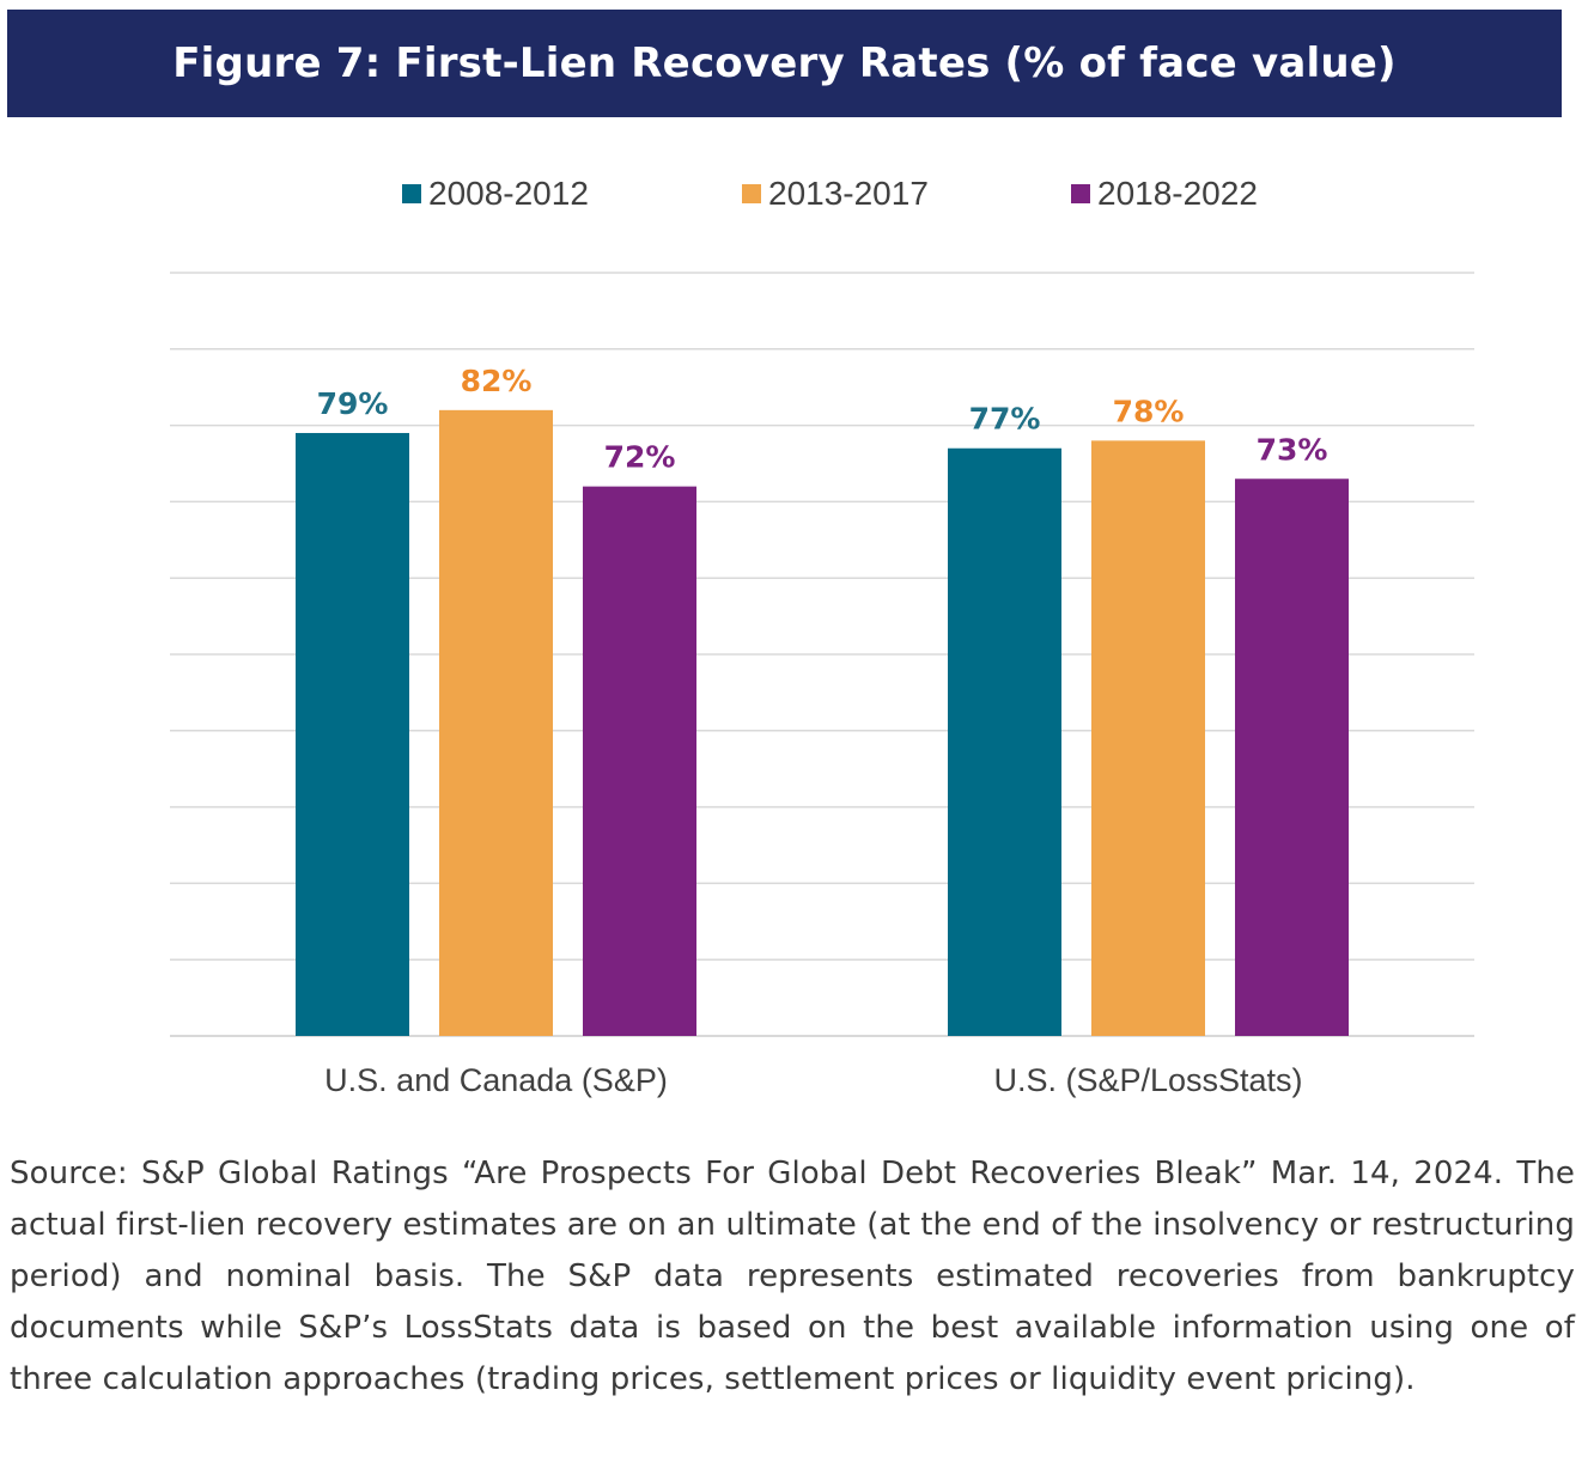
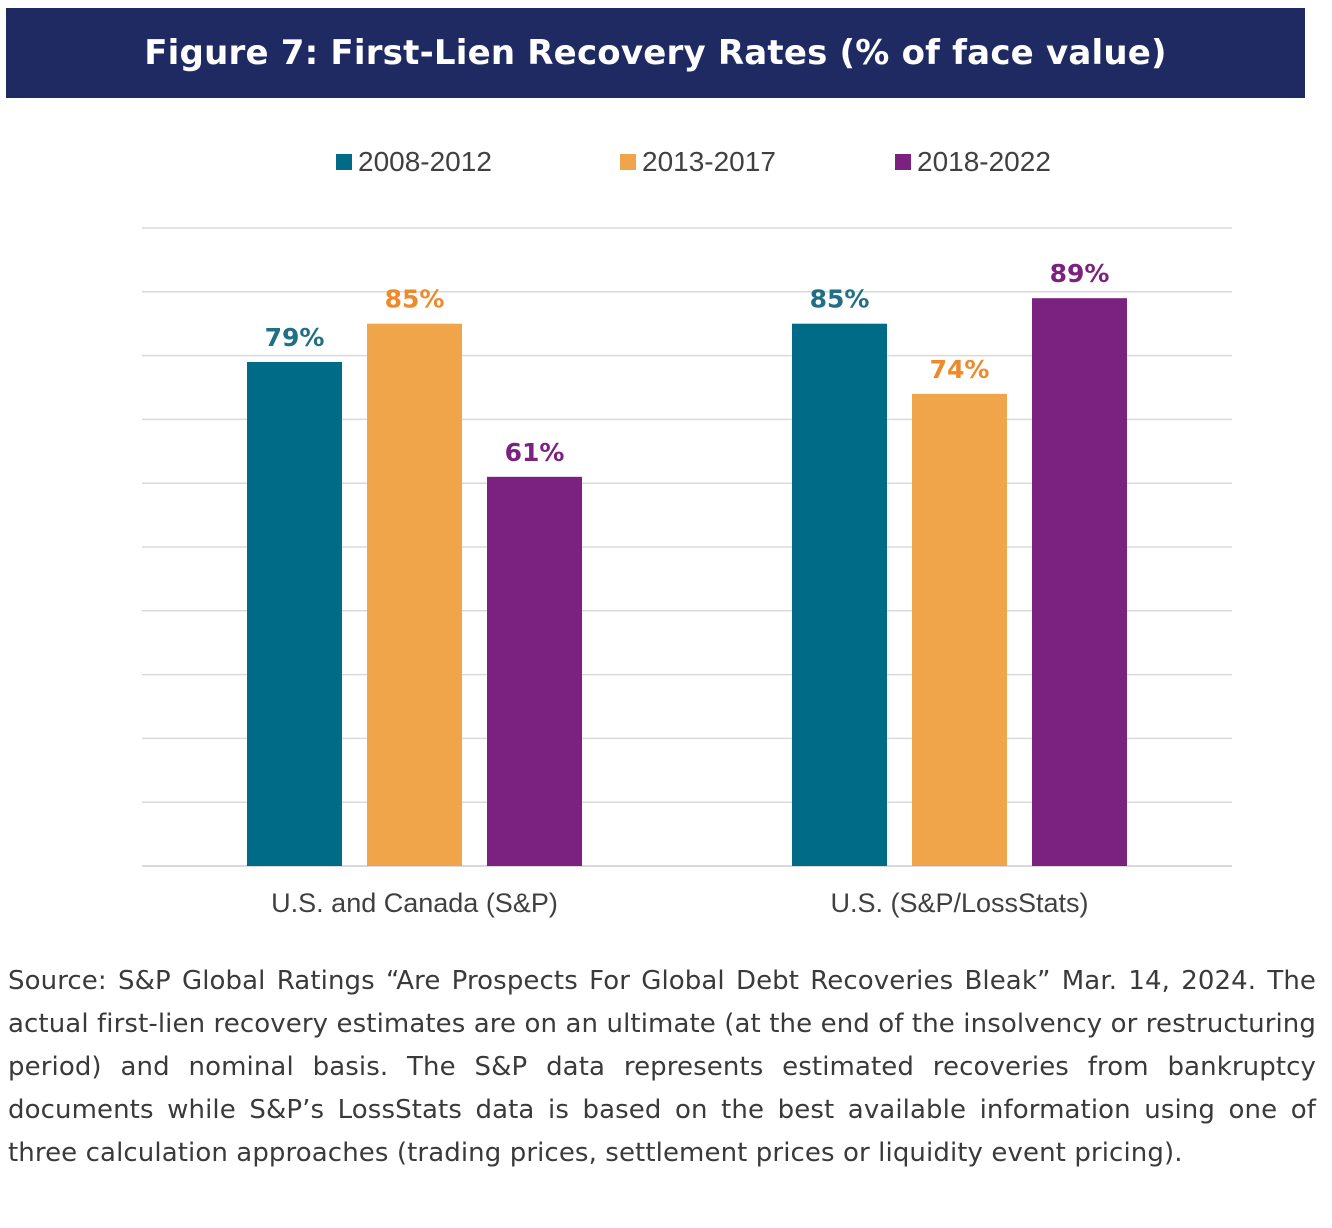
2013-2017/U.S. and Canada (S&P): 82% -> 85%
2018-2022/U.S. and Canada (S&P): 72% -> 61%
2008-2012/U.S. (S&P/LossStats): 77% -> 85%
2013-2017/U.S. (S&P/LossStats): 78% -> 74%
2018-2022/U.S. (S&P/LossStats): 73% -> 89%
